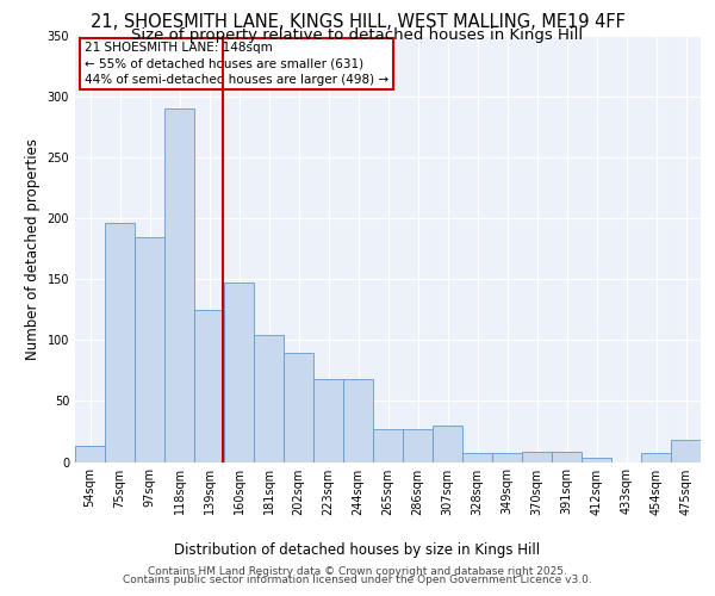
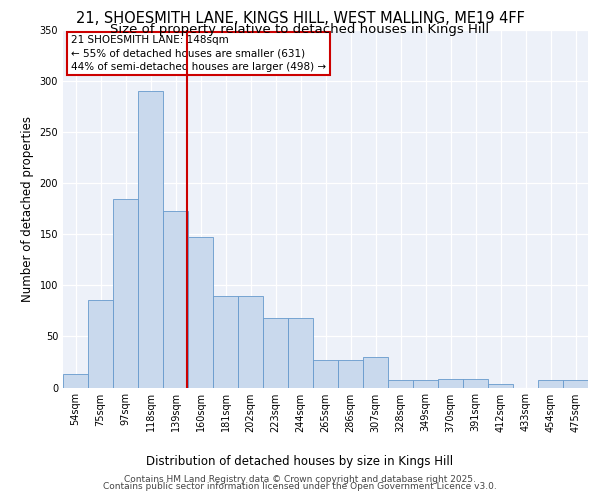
75sqm: 196 -> 86
139sqm: 125 -> 173
181sqm: 104 -> 90
475sqm: 18 -> 7
